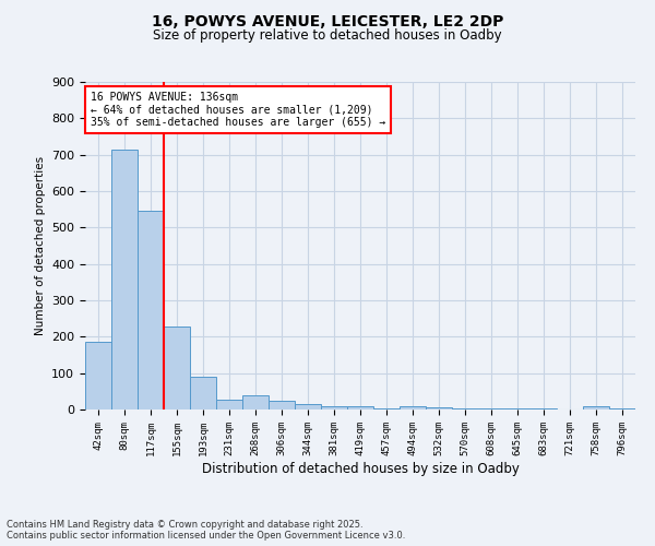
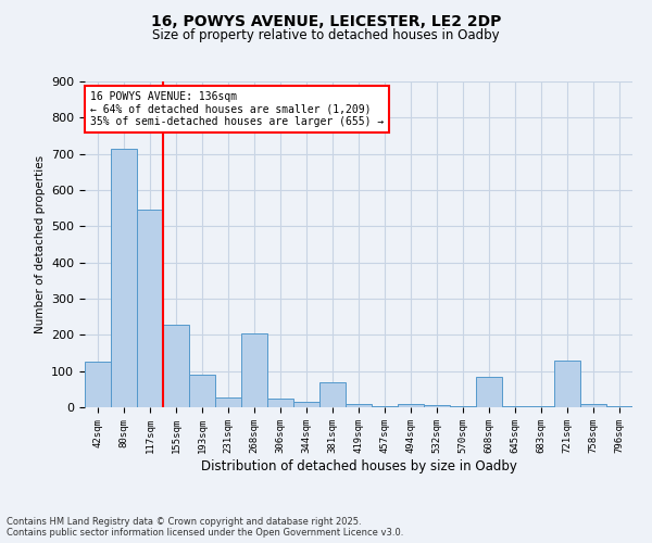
42sqm: 185 -> 125
268sqm: 38 -> 205
381sqm: 10 -> 70
608sqm: 3 -> 85
721sqm: 1 -> 130
